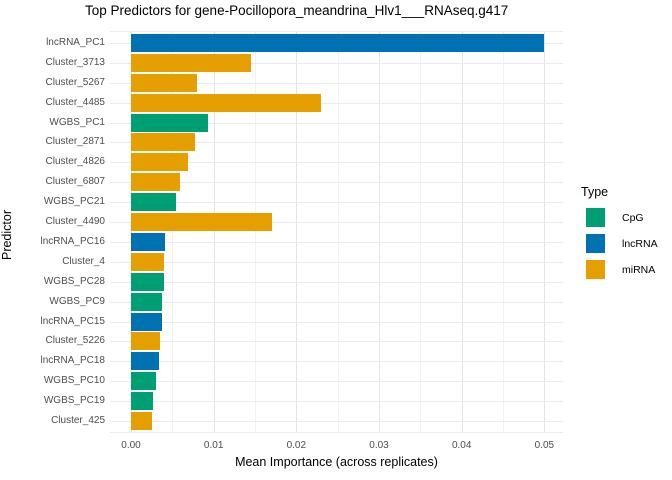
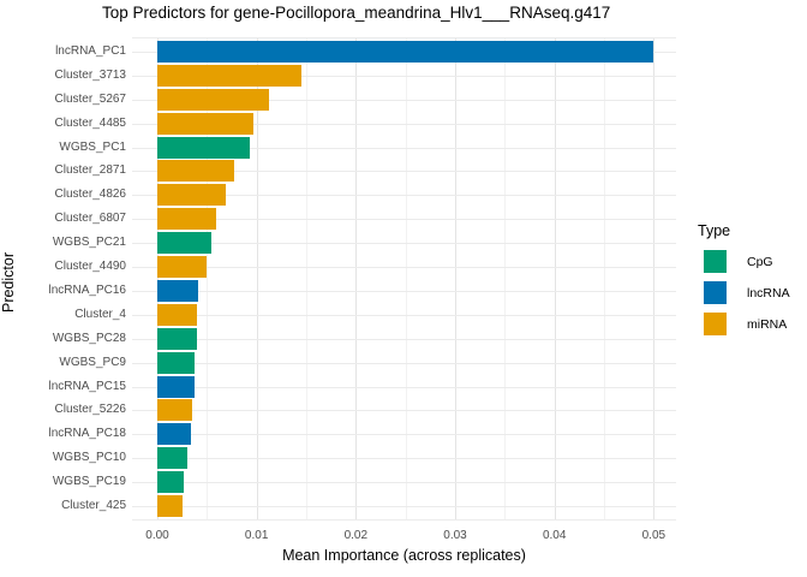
Cluster_5267: 0.008 -> 0.011
Cluster_4485: 0.023 -> 0.010
Cluster_4490: 0.017 -> 0.005
